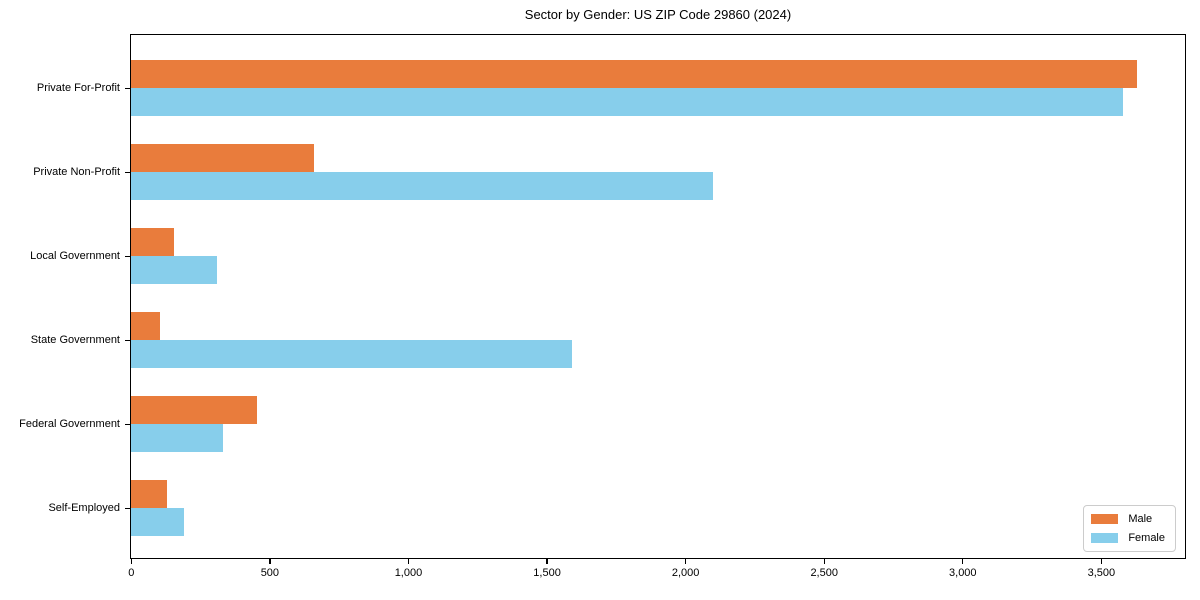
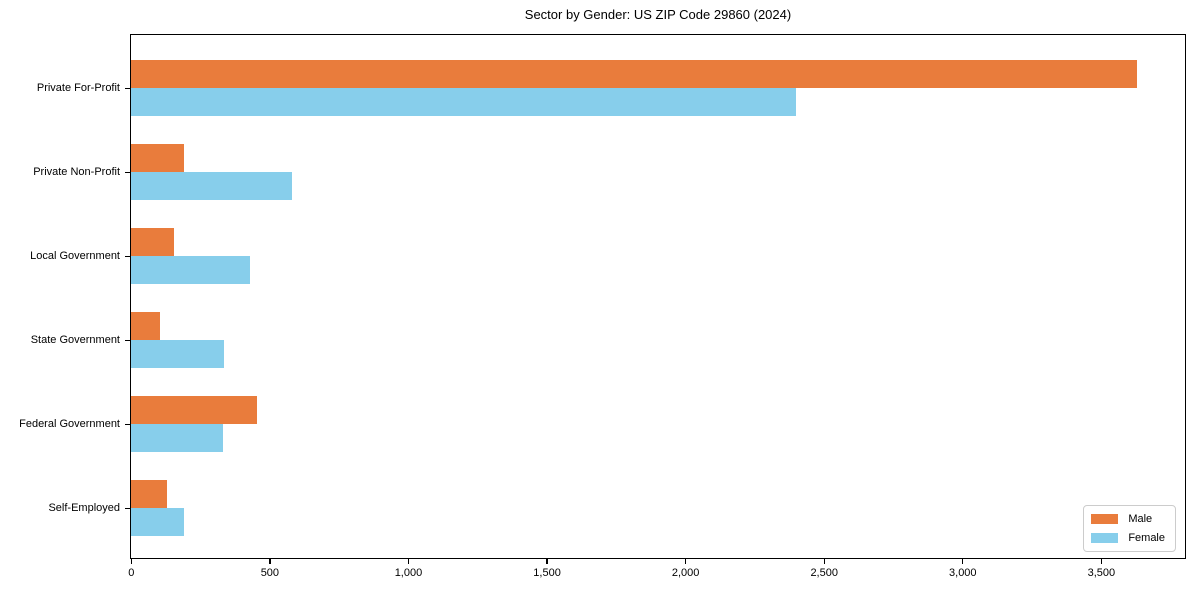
Female/Private For-Profit: 3580 -> 2400
Male/Private Non-Profit: 660 -> 190
Female/Private Non-Profit: 2100 -> 580
Female/Local Government: 310 -> 430
Female/State Government: 1590 -> 340
